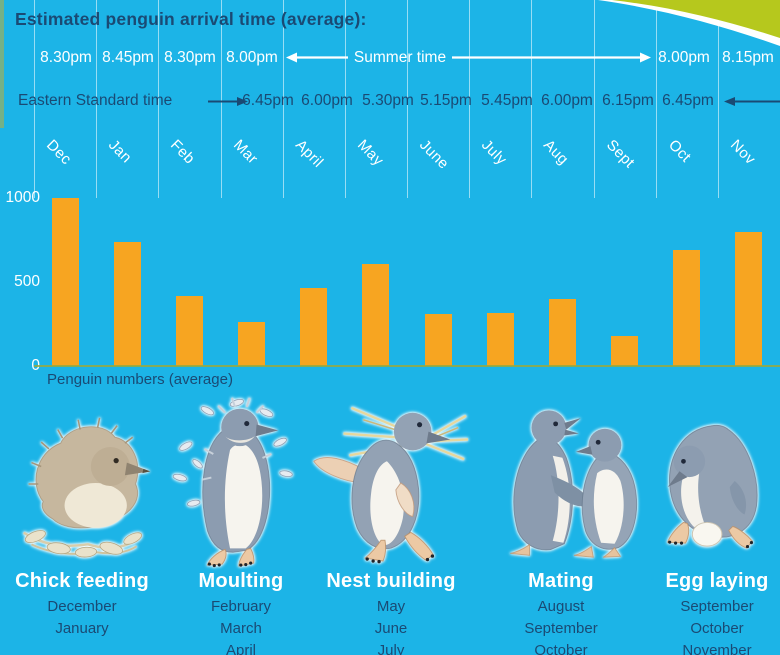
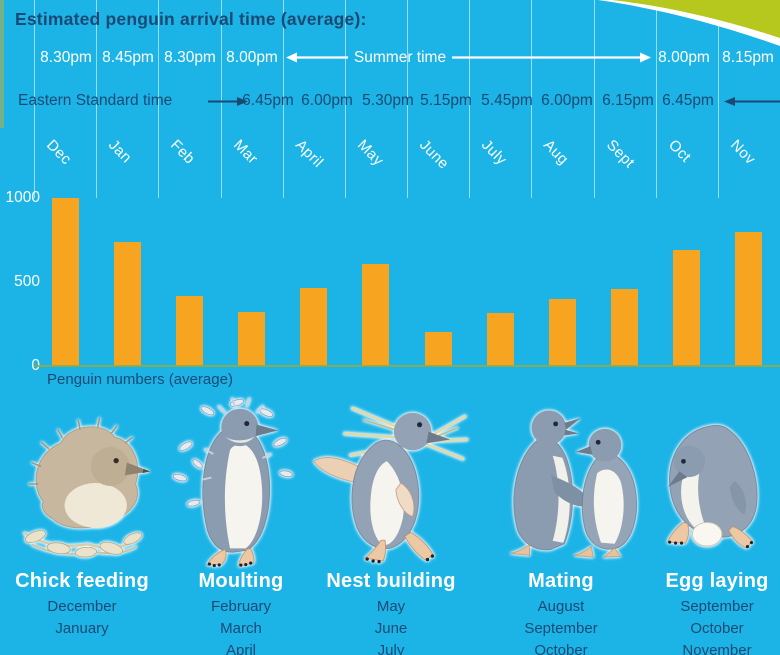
Mar: 260 -> 320
June: 310 -> 200
Sept: 180 -> 460
